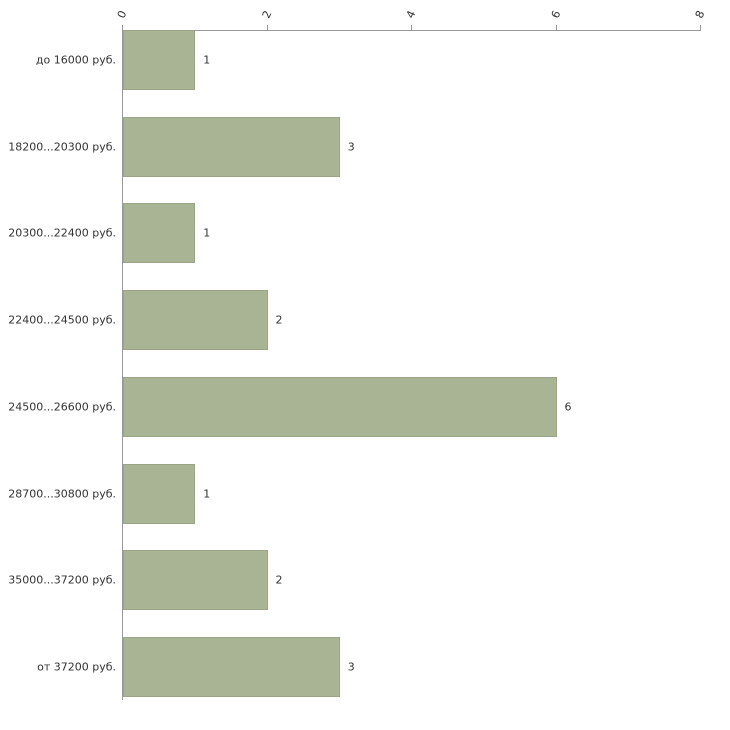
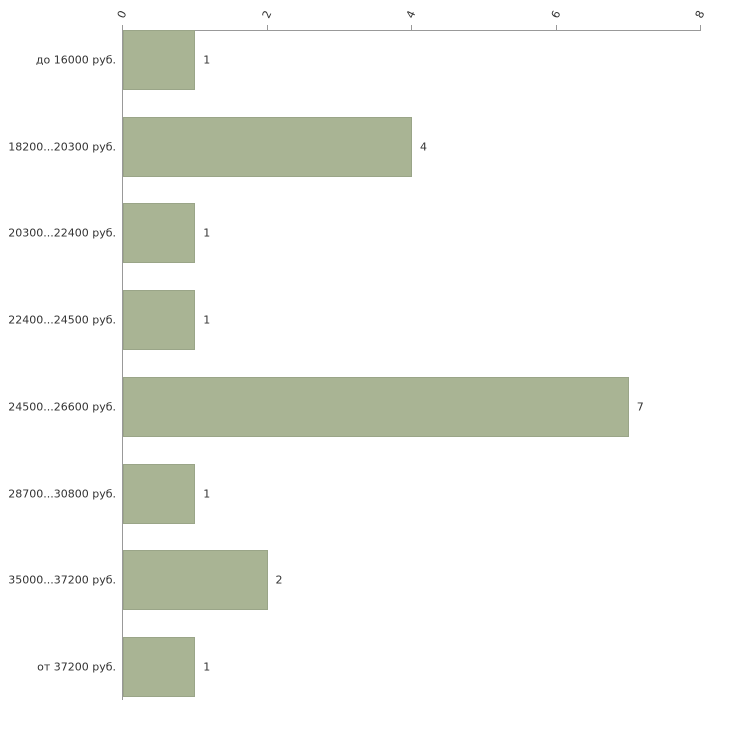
18200...20300 руб.: 3 -> 4
22400...24500 руб.: 2 -> 1
24500...26600 руб.: 6 -> 7
от 37200 руб.: 3 -> 1
